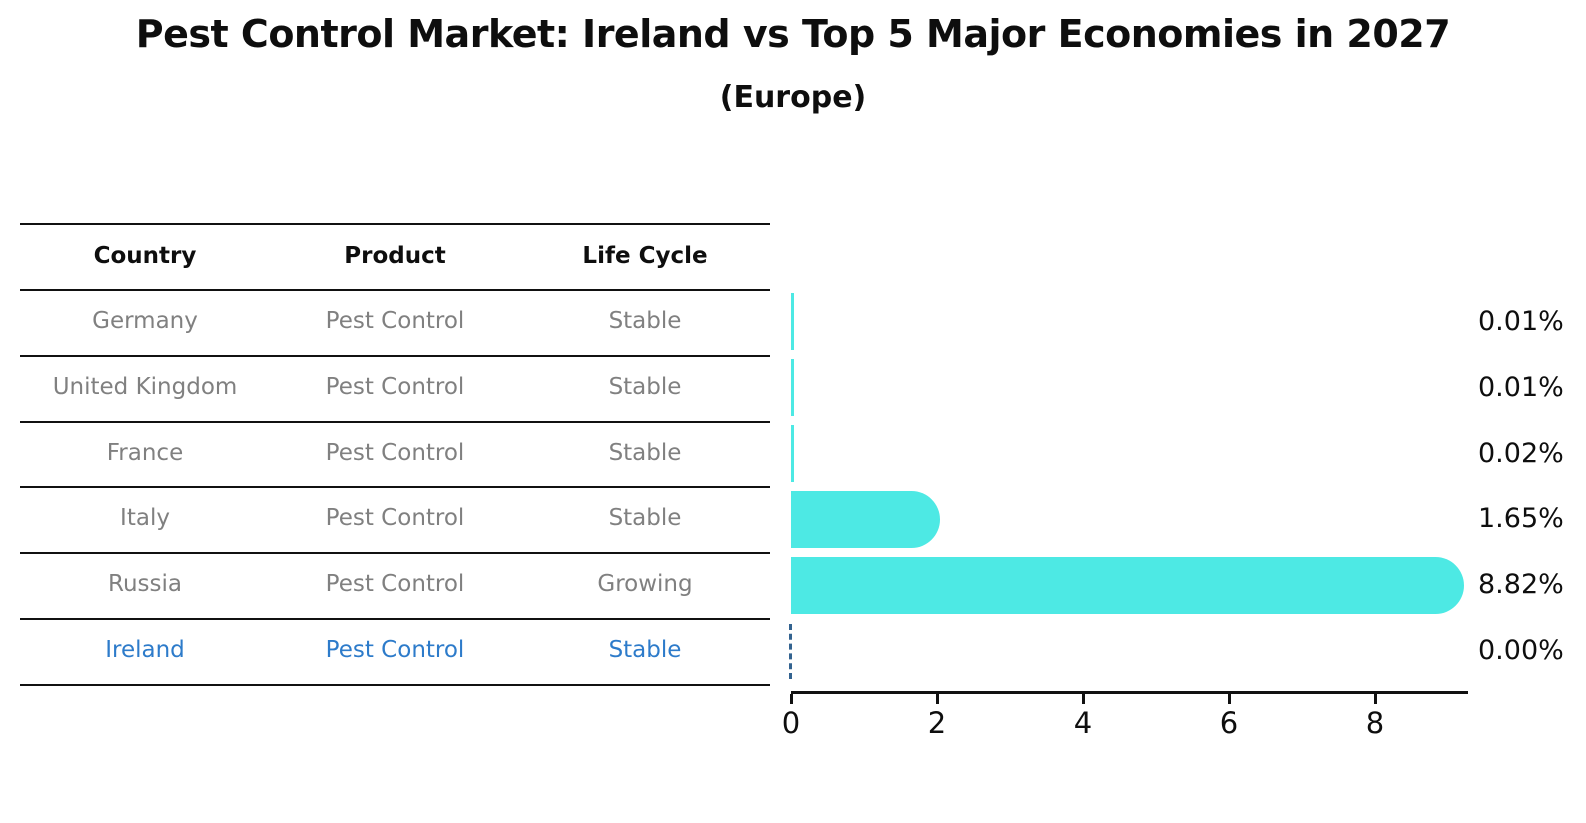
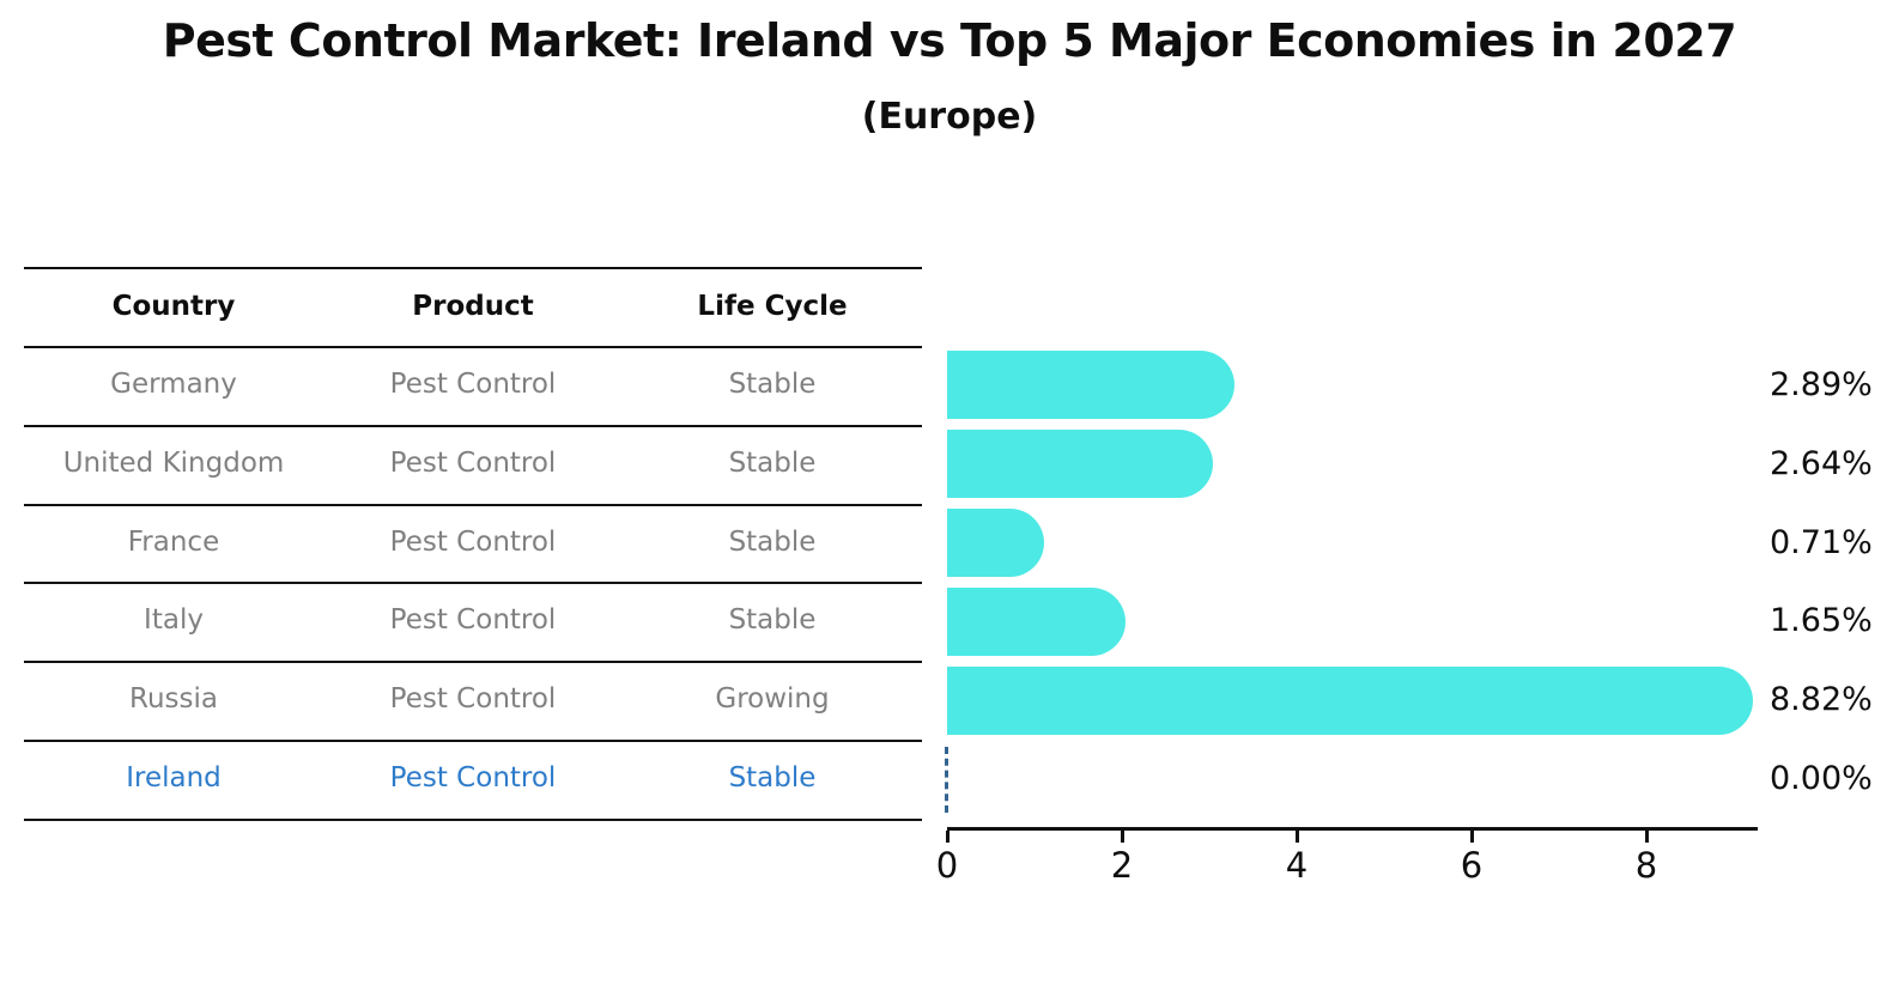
Germany: 0.01% -> 2.89%
United Kingdom: 0.01% -> 2.64%
France: 0.02% -> 0.71%
